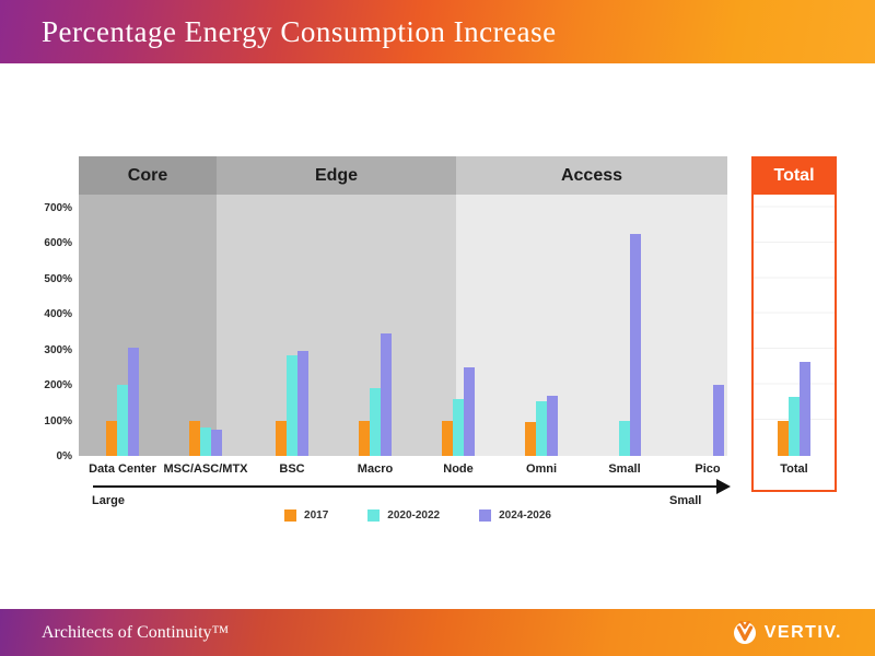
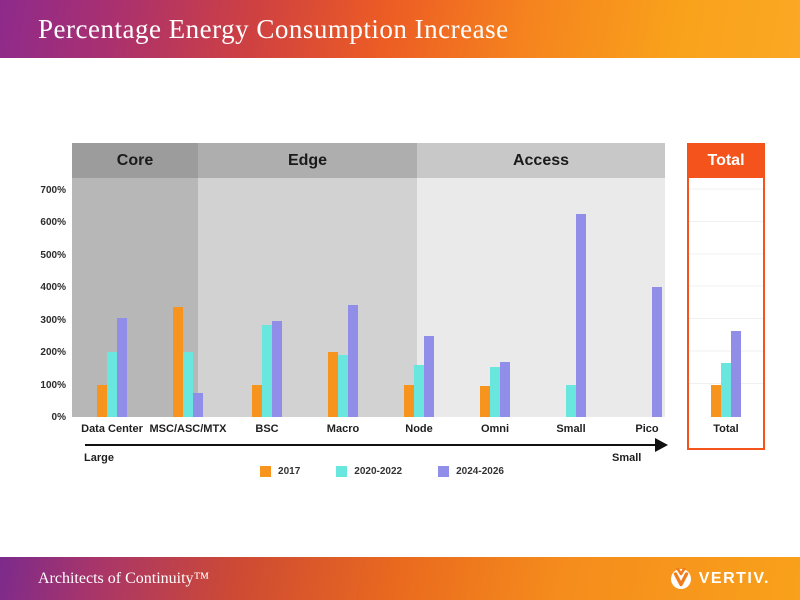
2017/MSC/ASC/MTX: 100% -> 340%
2020-2022/MSC/ASC/MTX: 80% -> 200%
2017/Macro: 100% -> 200%
2024-2026/Pico: 200% -> 400%
